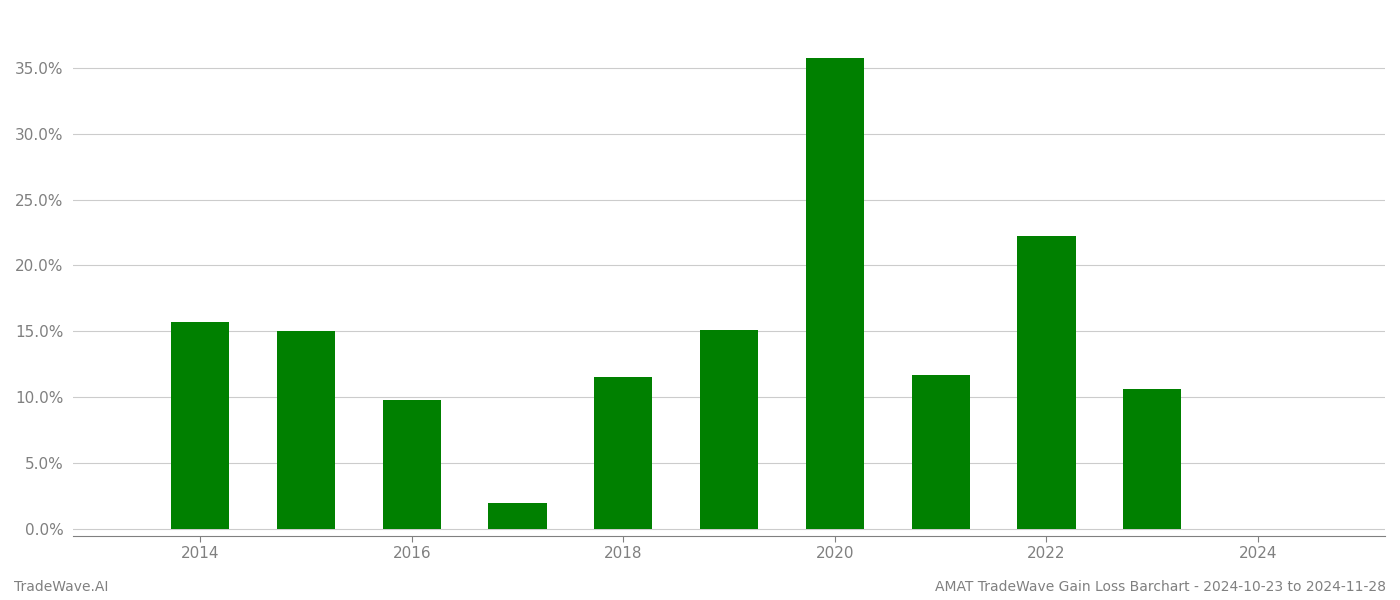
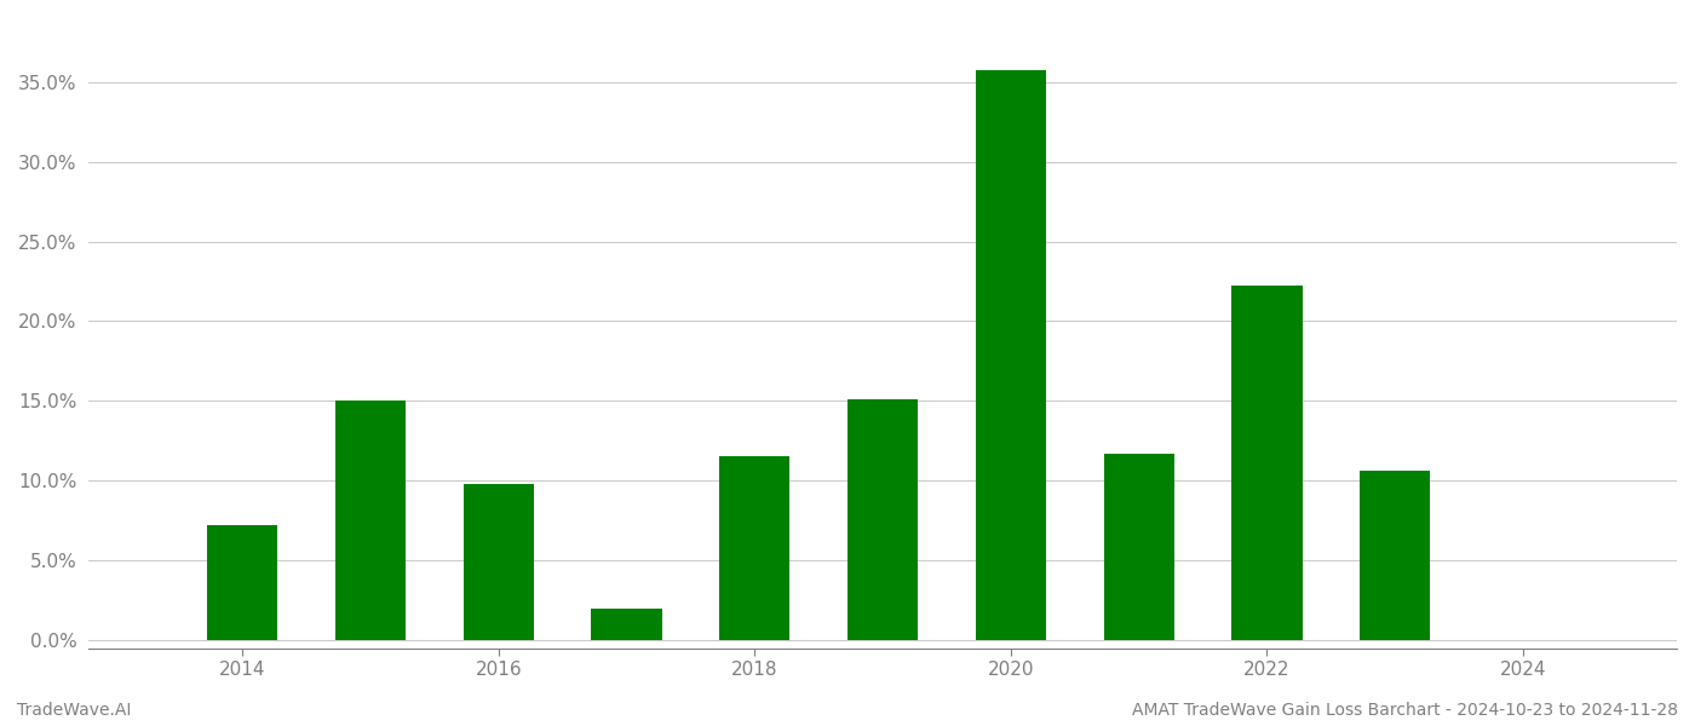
2014: 15.7% -> 7.2%
